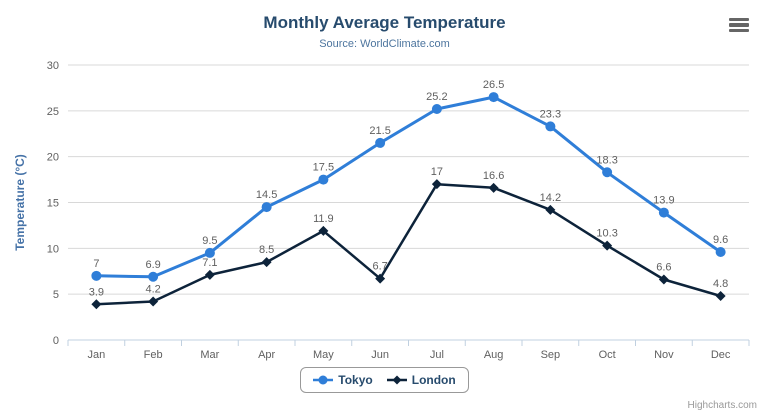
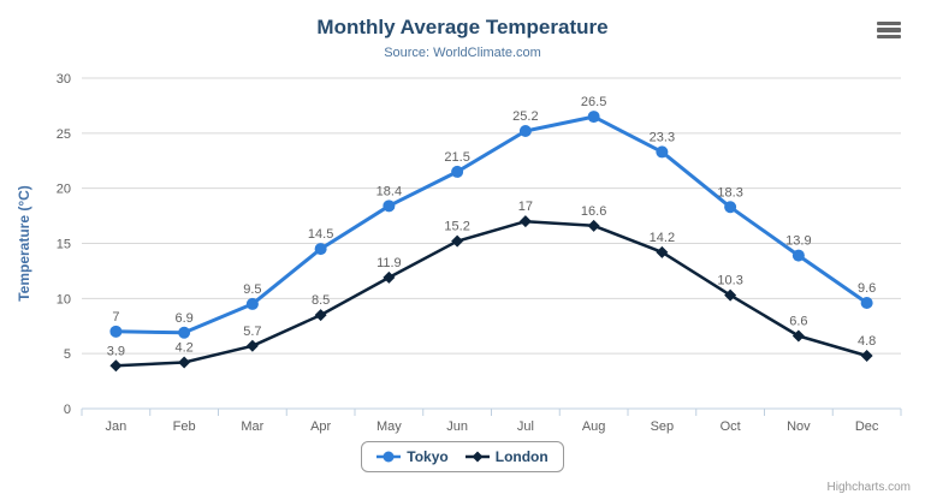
London/Mar: 7.1 -> 5.7
Tokyo/May: 17.5 -> 18.4
London/Jun: 6.7 -> 15.2
